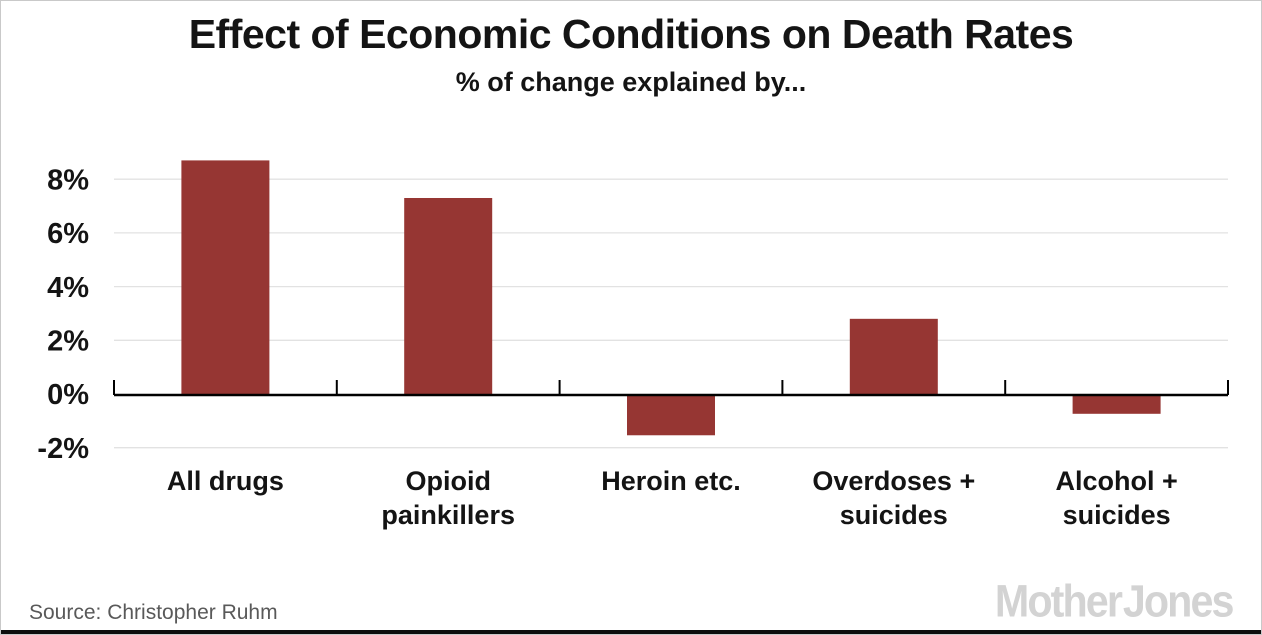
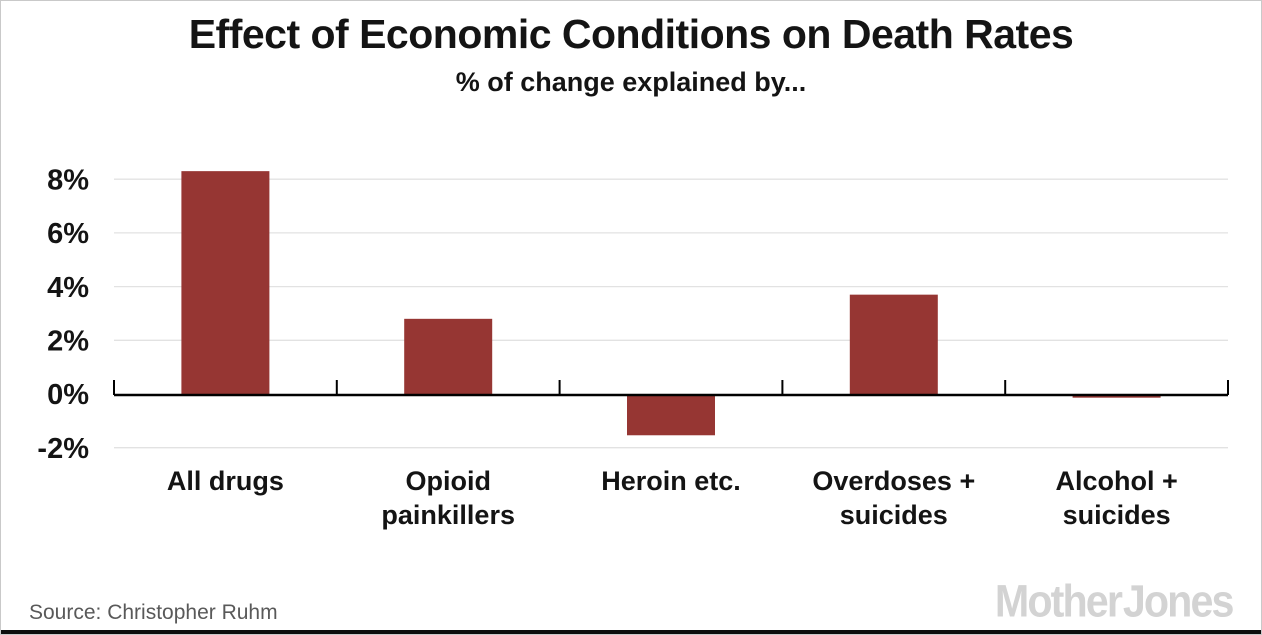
All drugs: 8.7% -> 8.3%
Opioid painkillers: 7.3% -> 2.8%
Overdoses + suicides: 2.8% -> 3.7%
Alcohol + suicides: -0.7% -> -0.1%
